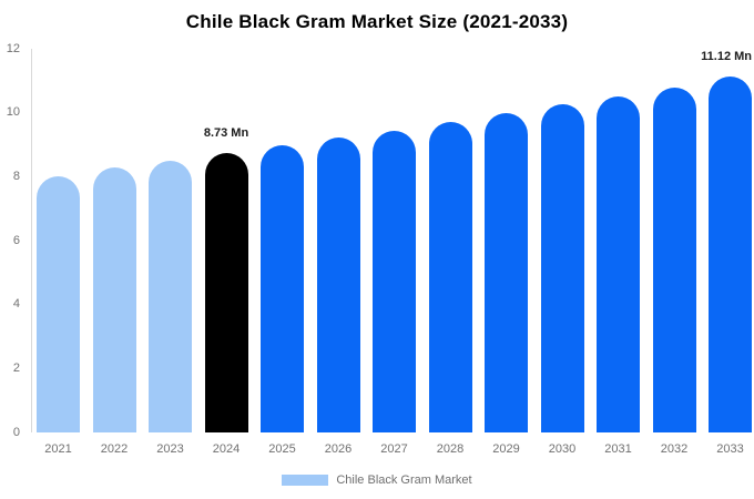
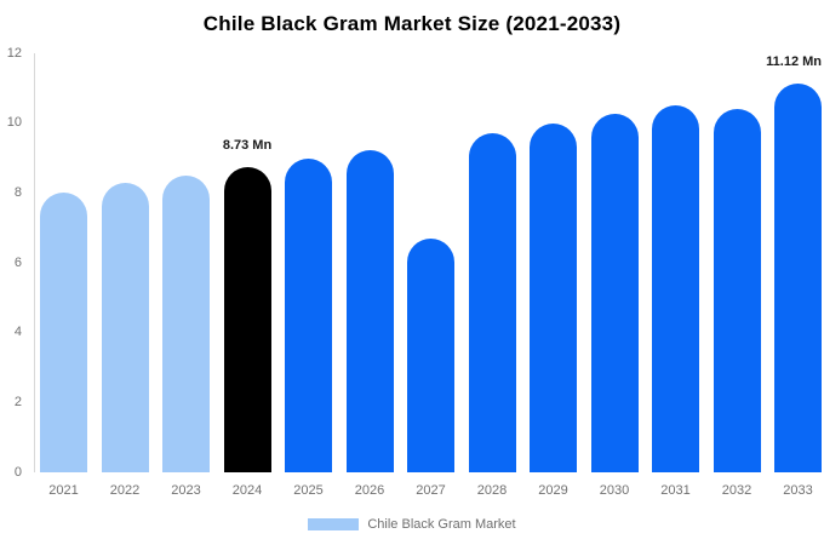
2027: 9.4 -> 6.7
2032: 10.8 -> 10.4
